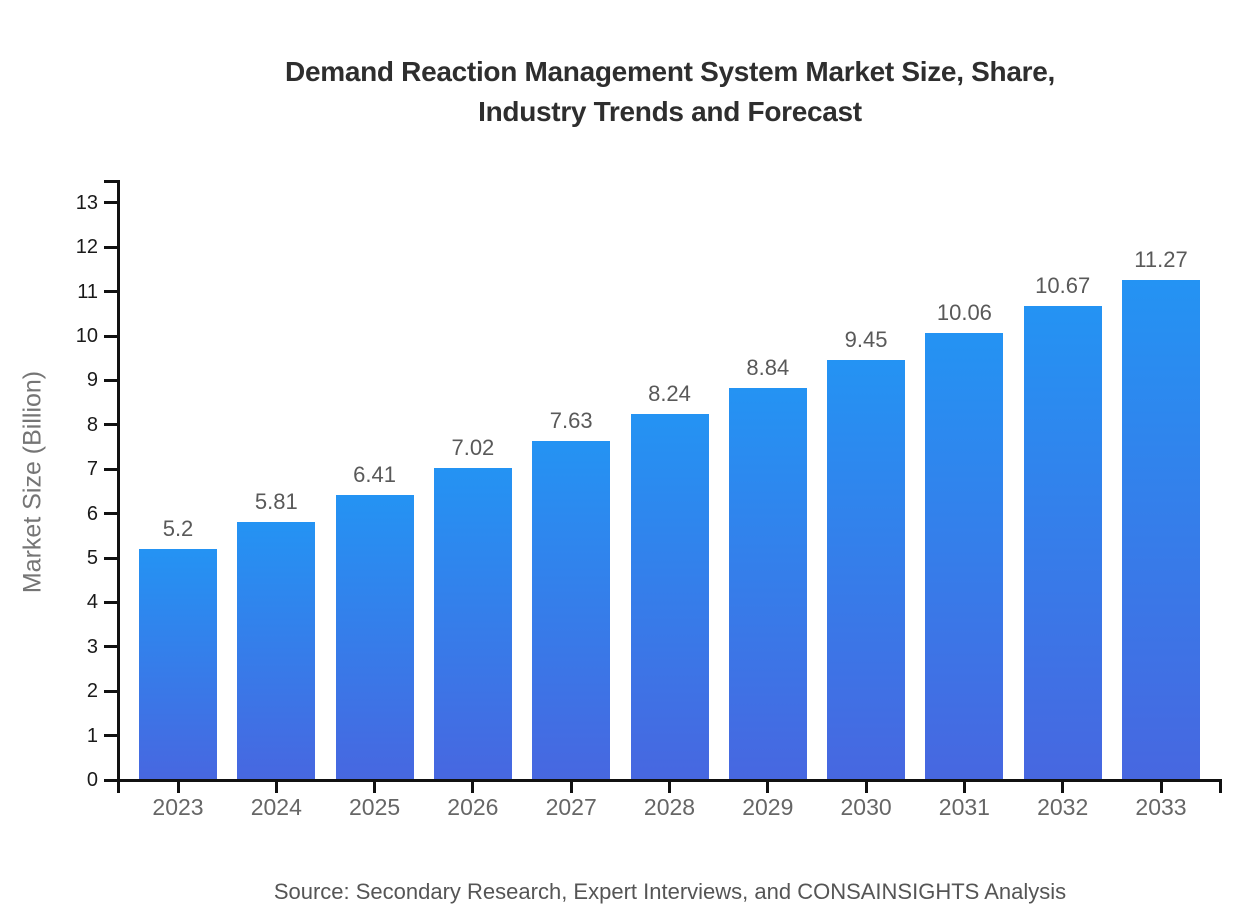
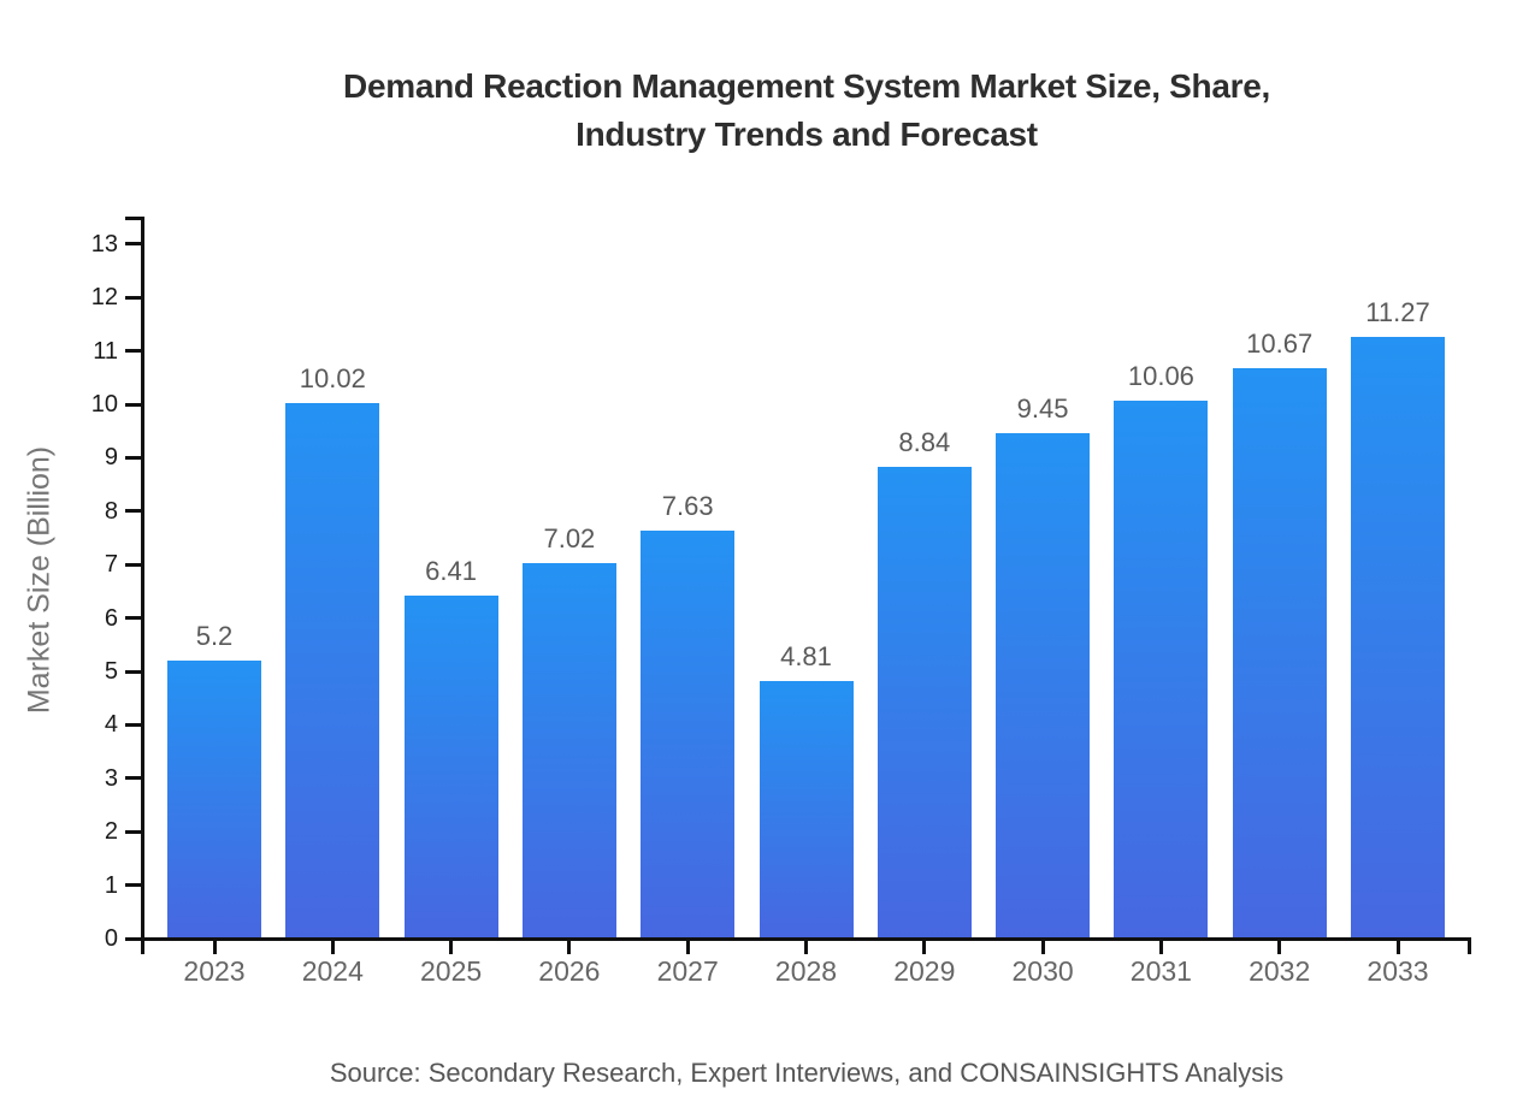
2024: 5.81 -> 10.02
2028: 8.24 -> 4.81
